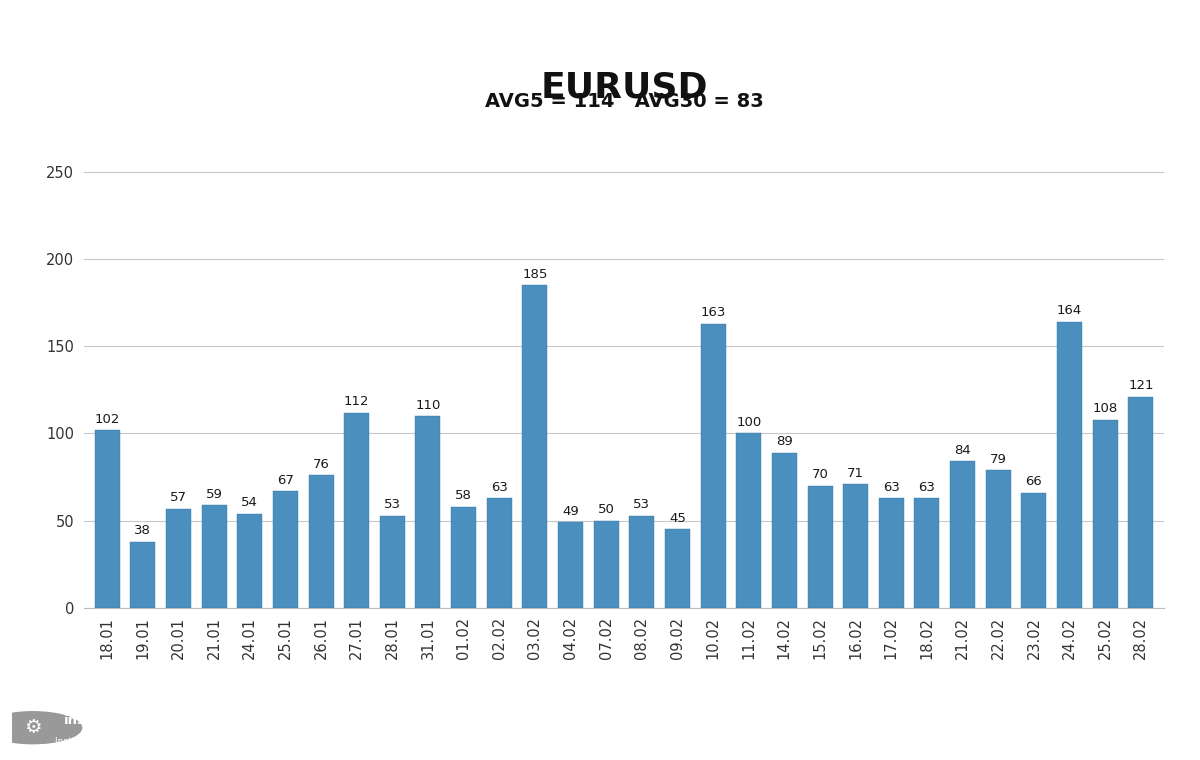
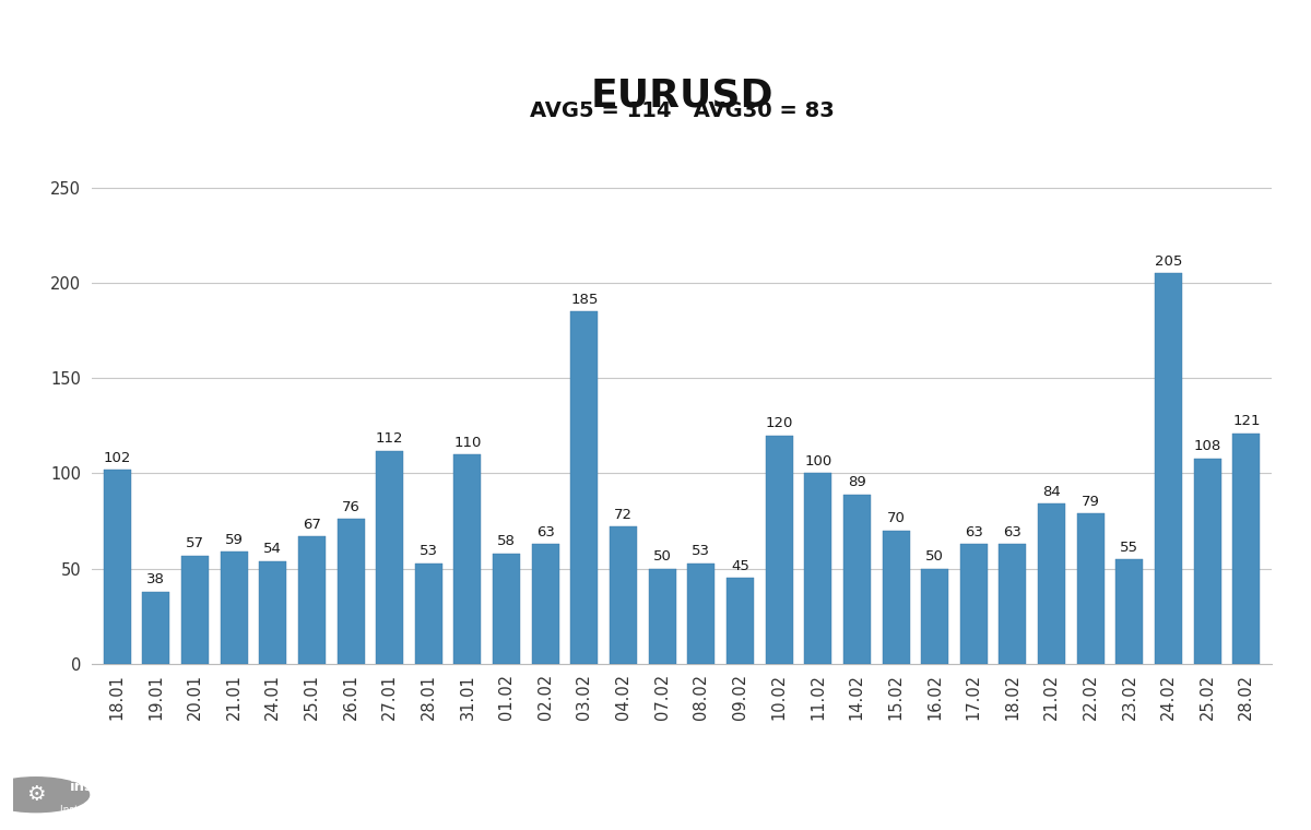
04.02: 49 -> 72
10.02: 163 -> 120
16.02: 71 -> 50
23.02: 66 -> 55
24.02: 164 -> 205
